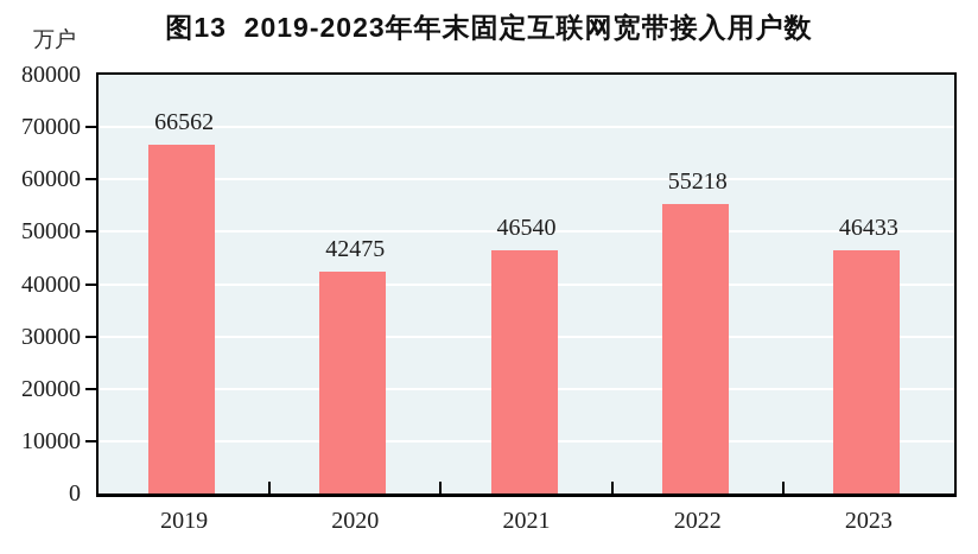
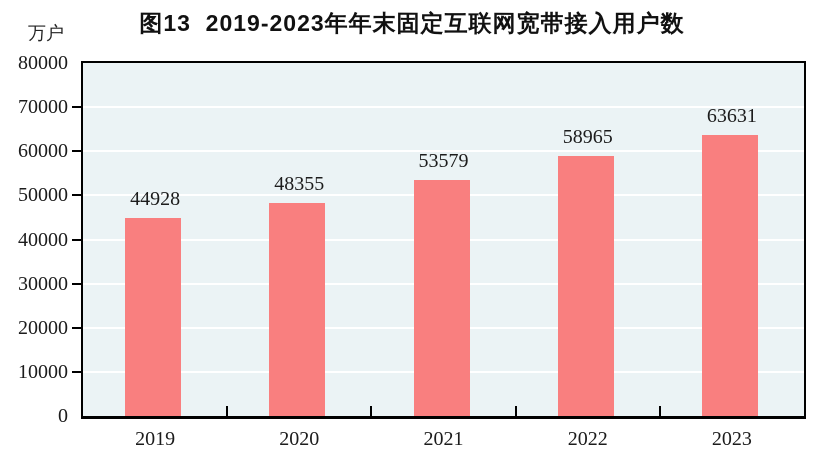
2019: 66562 -> 44928
2020: 42475 -> 48355
2021: 46540 -> 53579
2022: 55218 -> 58965
2023: 46433 -> 63631
